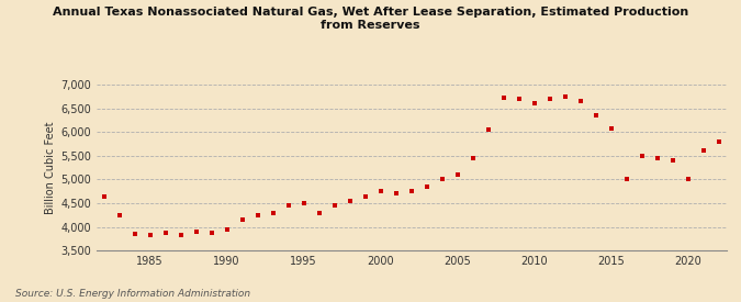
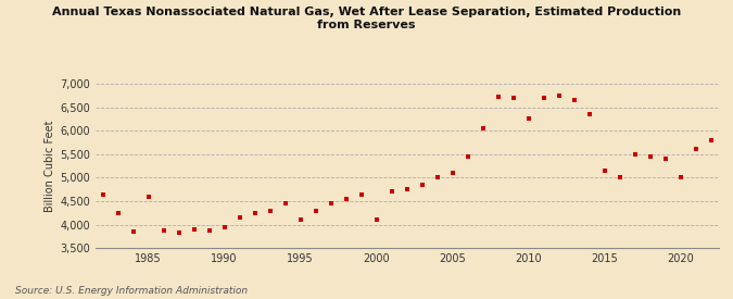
1985: 3,820 -> 4,600
1995: 4,500 -> 4,100
2000: 4,750 -> 4,100
2010: 6,600 -> 6,250
2015: 6,080 -> 5,150
